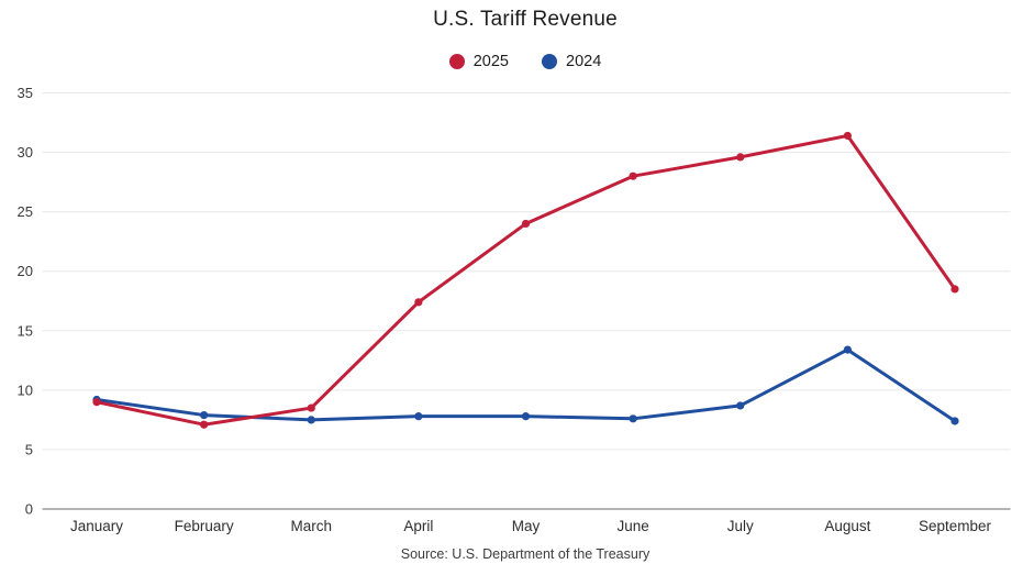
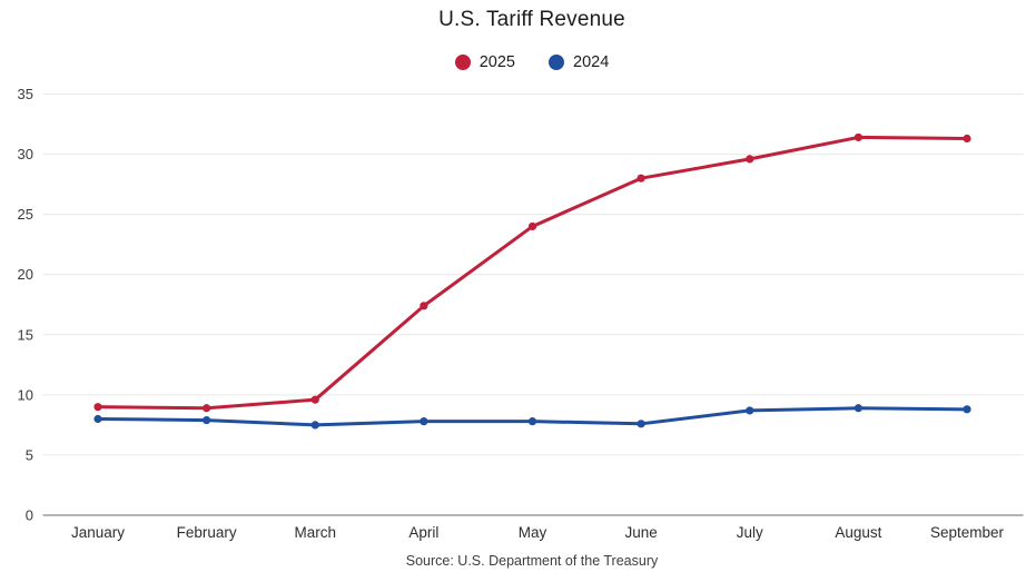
2024/January: 9.2 -> 8.0
2025/February: 7.1 -> 8.9
2025/March: 8.5 -> 9.6
2024/August: 13.4 -> 8.9
2025/September: 18.5 -> 31.3
2024/September: 7.4 -> 8.8
